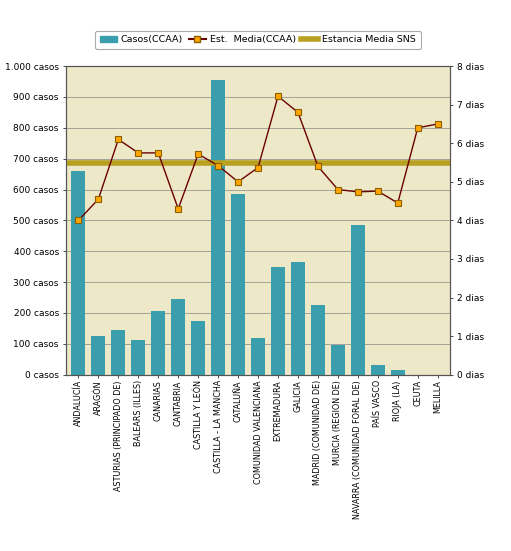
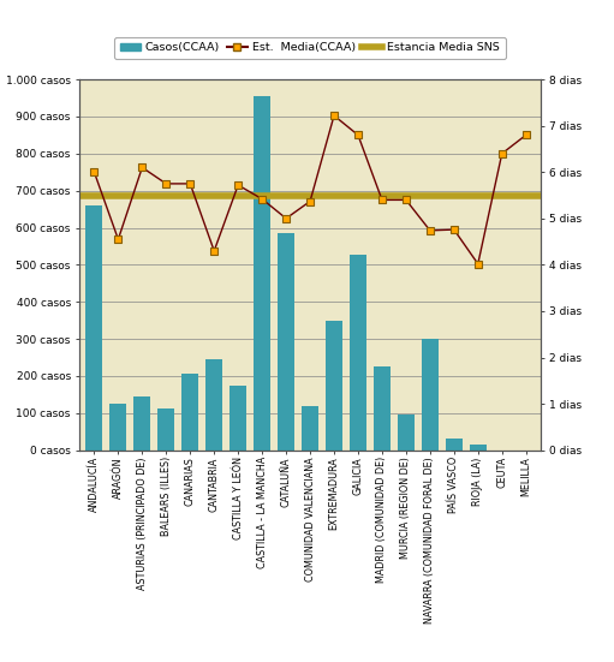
Est. Media(CCAA)/ANDALUCÍA: 4.00 dias -> 6.00 dias
Casos(CCAA)/GALICIA: 365 casos -> 528 casos
Est. Media(CCAA)/MURCIA (REGION DE): 4.80 dias -> 5.40 dias
Casos(CCAA)/NAVARRA (COMUNIDAD FORAL DE): 485 casos -> 300 casos
Est. Media(CCAA)/RIOJA (LA): 4.45 dias -> 4.02 dias
Est. Media(CCAA)/MELILLA: 6.50 dias -> 6.80 dias
